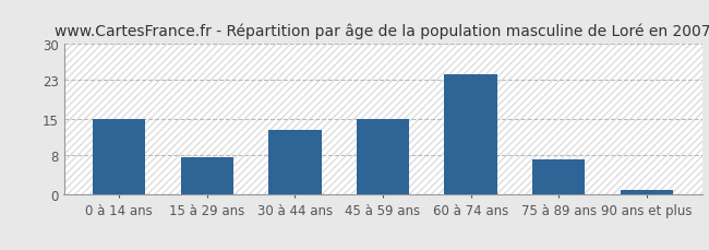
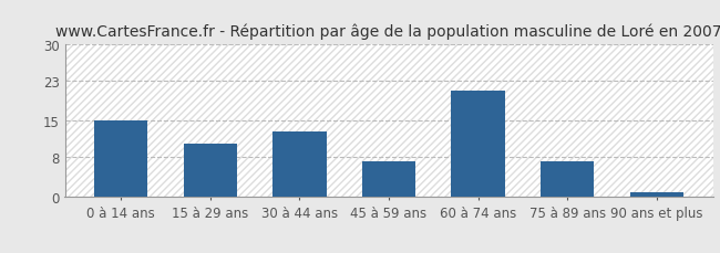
15 à 29 ans: 7.5 -> 10.5
45 à 59 ans: 15.0 -> 7.0
60 à 74 ans: 24.0 -> 21.0
